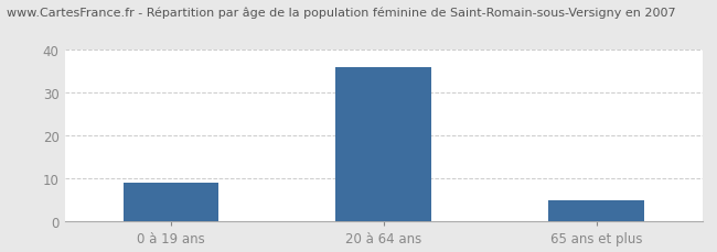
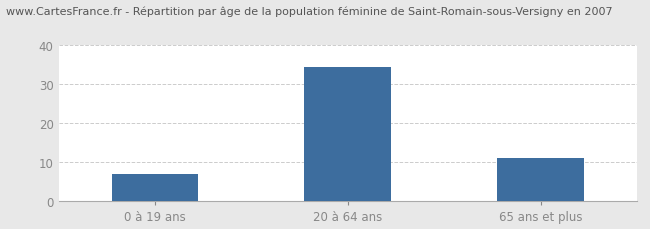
0 à 19 ans: 9.0 -> 7.0
20 à 64 ans: 36.0 -> 34.5
65 ans et plus: 5.0 -> 11.0
